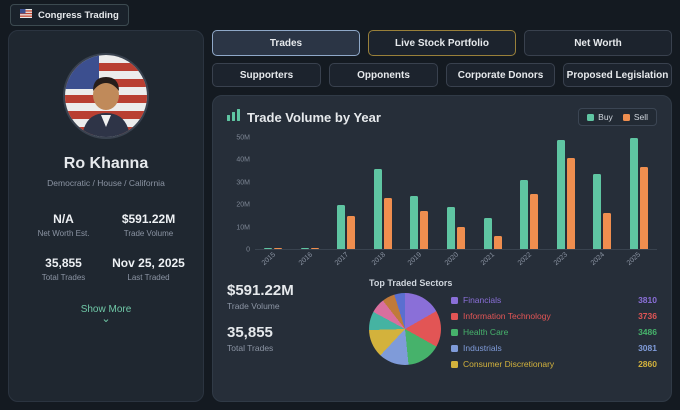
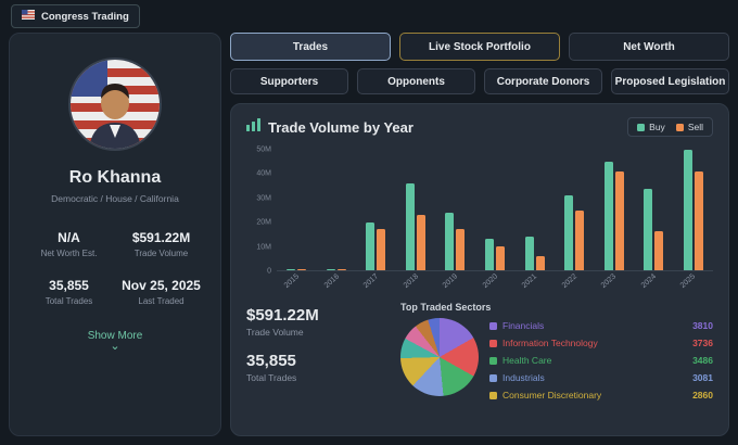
Sell/2017: 15M -> 17M
Buy/2020: 19M -> 13M
Buy/2023: 49M -> 45M
Sell/2025: 37M -> 41M
